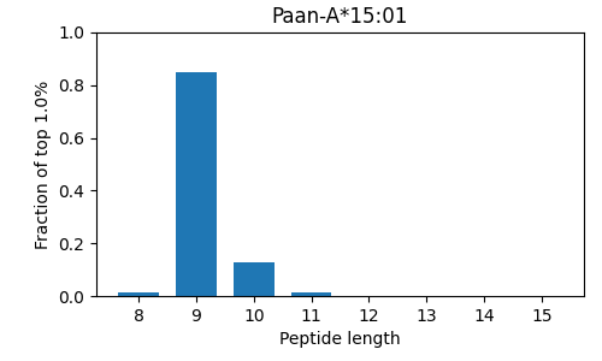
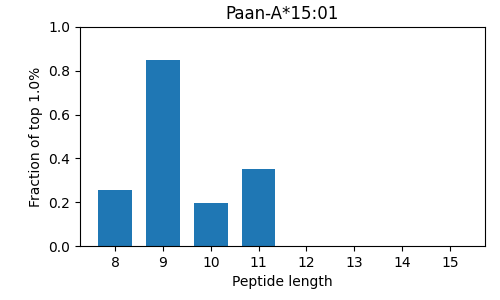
8: 0.013 -> 0.255
10: 0.127 -> 0.195
11: 0.013 -> 0.350
